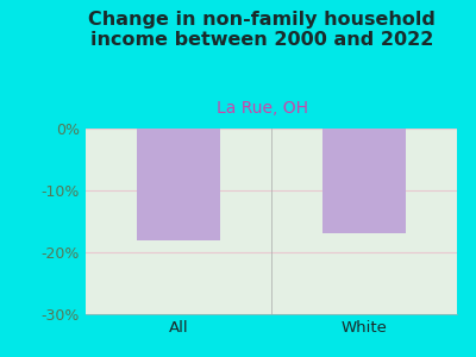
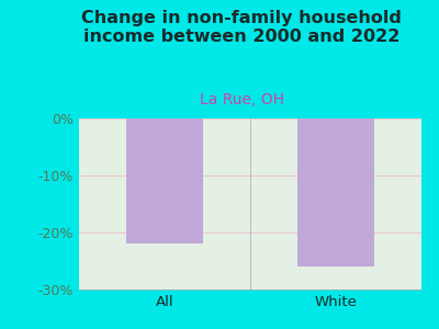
All: -18% -> -22%
White: -17% -> -26%
